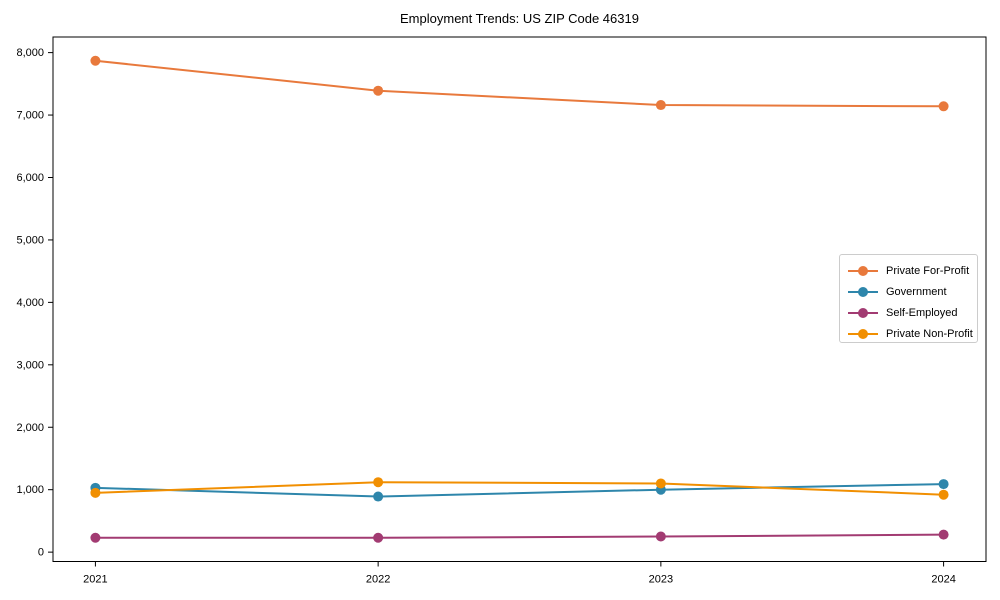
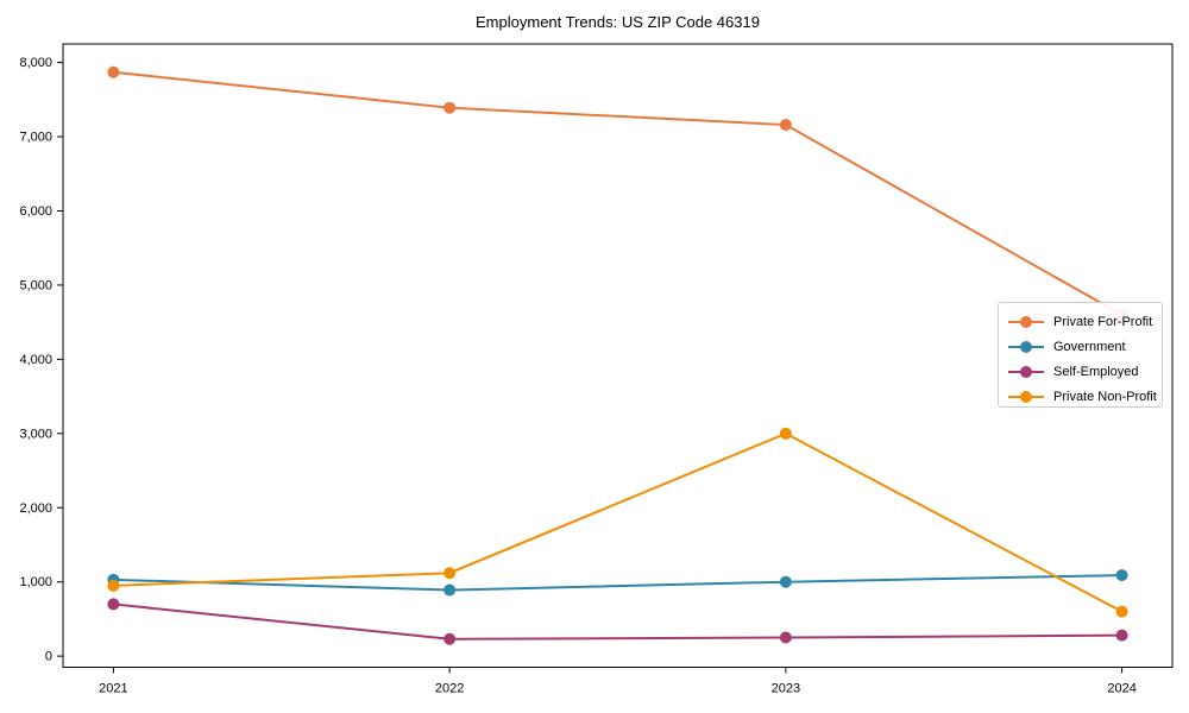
Self-Employed/2021: 200 -> 700
Private Non-Profit/2023: 1100 -> 3000
Private For-Profit/2024: 7100 -> 4600
Private Non-Profit/2024: 900 -> 600
